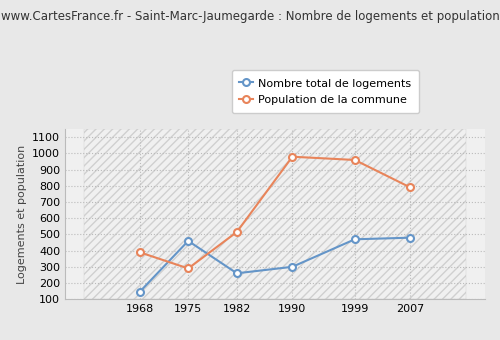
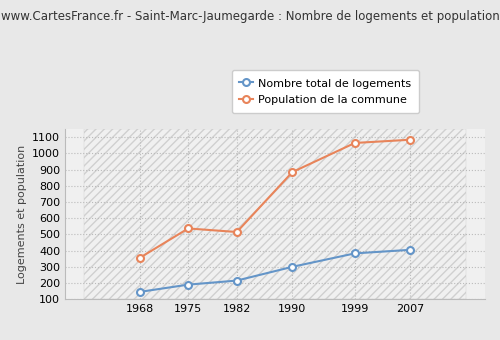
Population de la commune/1968: 390 -> 360
Nombre total de logements/1975: 460 -> 190
Population de la commune/1975: 290 -> 540
Nombre total de logements/1982: 260 -> 220
Population de la commune/1990: 980 -> 880
Nombre total de logements/1999: 470 -> 380
Population de la commune/1999: 960 -> 1060
Nombre total de logements/2007: 480 -> 400
Population de la commune/2007: 790 -> 1080
